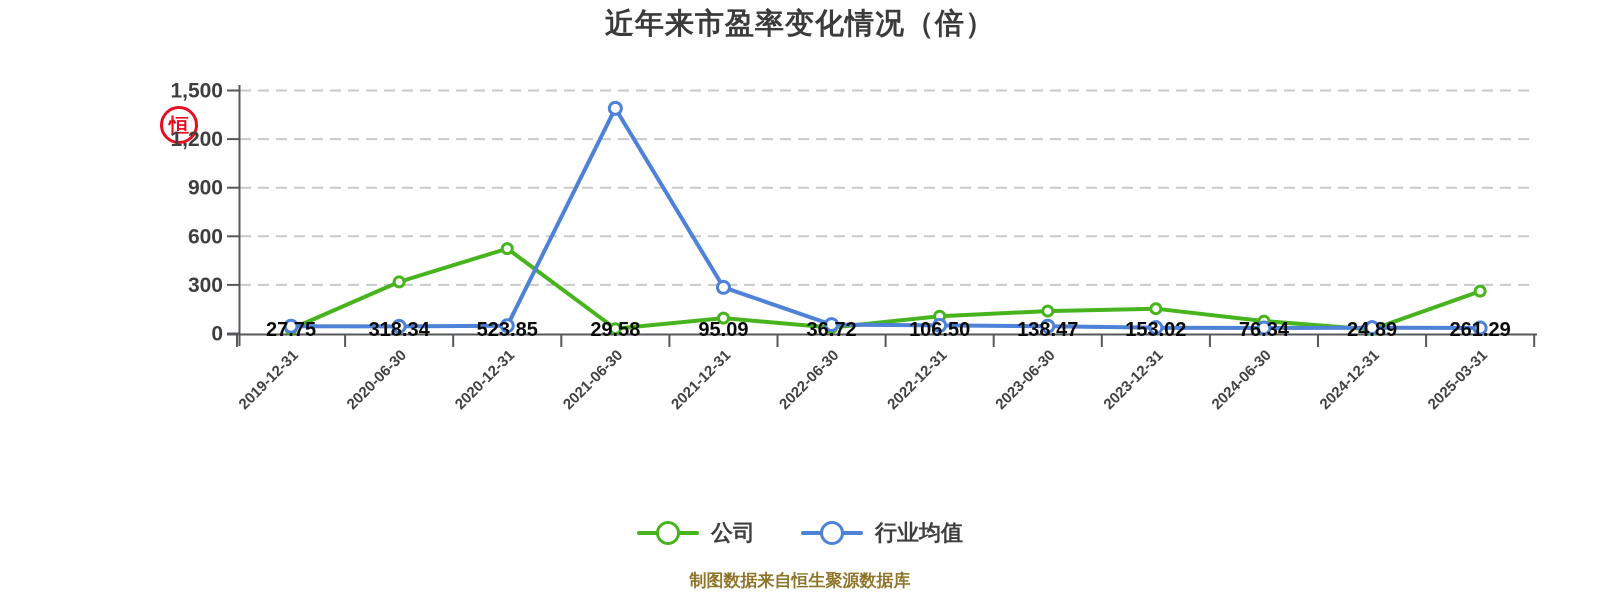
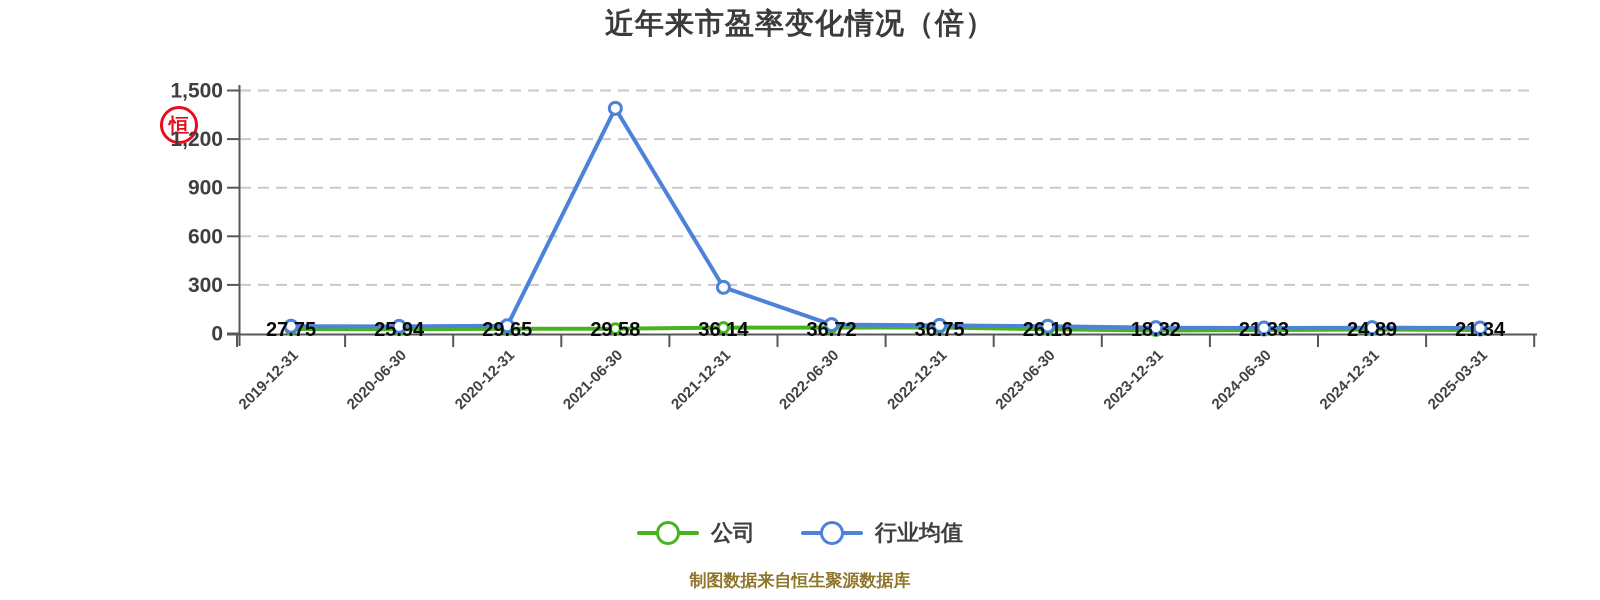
公司/2020-06-30: 318.34 -> 25.94
公司/2020-12-31: 523.85 -> 29.65
公司/2021-12-31: 95.09 -> 36.14
公司/2022-12-31: 106.50 -> 36.75
公司/2023-06-30: 138.47 -> 26.16
公司/2023-12-31: 153.02 -> 18.32
公司/2024-06-30: 76.34 -> 21.33
公司/2025-03-31: 261.29 -> 21.34
